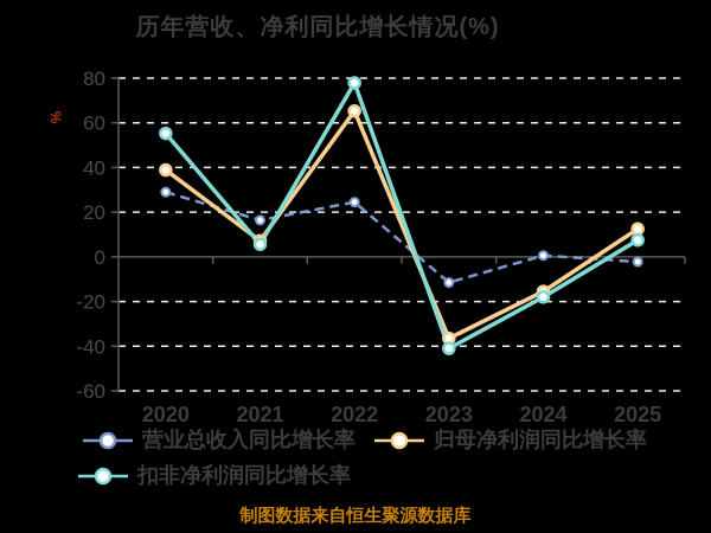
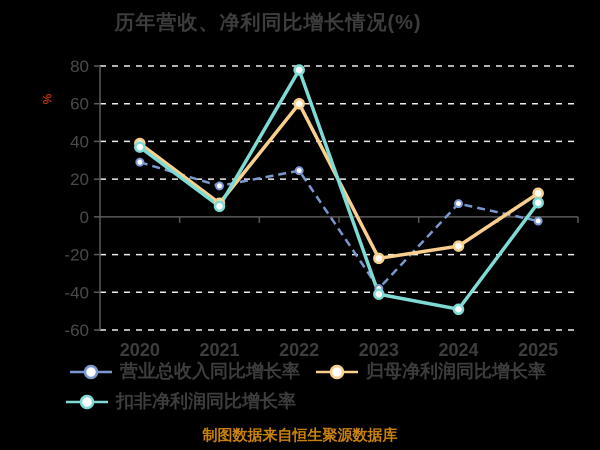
扣非净利润同比增长率/2020: 55 -> 37
归母净利润同比增长率/2022: 65 -> 60
营业总收入同比增长率/2023: -12 -> -38
归母净利润同比增长率/2023: -36 -> -22
营业总收入同比增长率/2024: 1 -> 7
扣非净利润同比增长率/2024: -18 -> -49
